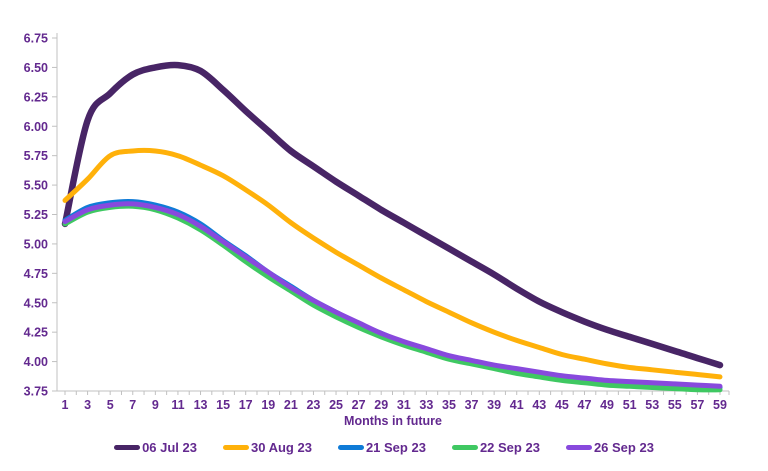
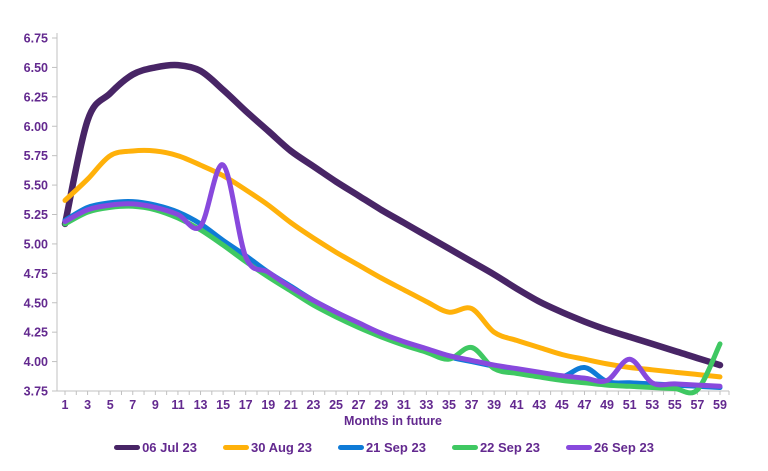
26 Sep 23/15: 5.02 -> 5.67
30 Aug 23/37: 4.33 -> 4.45
22 Sep 23/37: 3.98 -> 4.12
21 Sep 23/47: 3.85 -> 3.95
26 Sep 23/51: 3.83 -> 4.02
22 Sep 23/59: 3.76 -> 4.15
